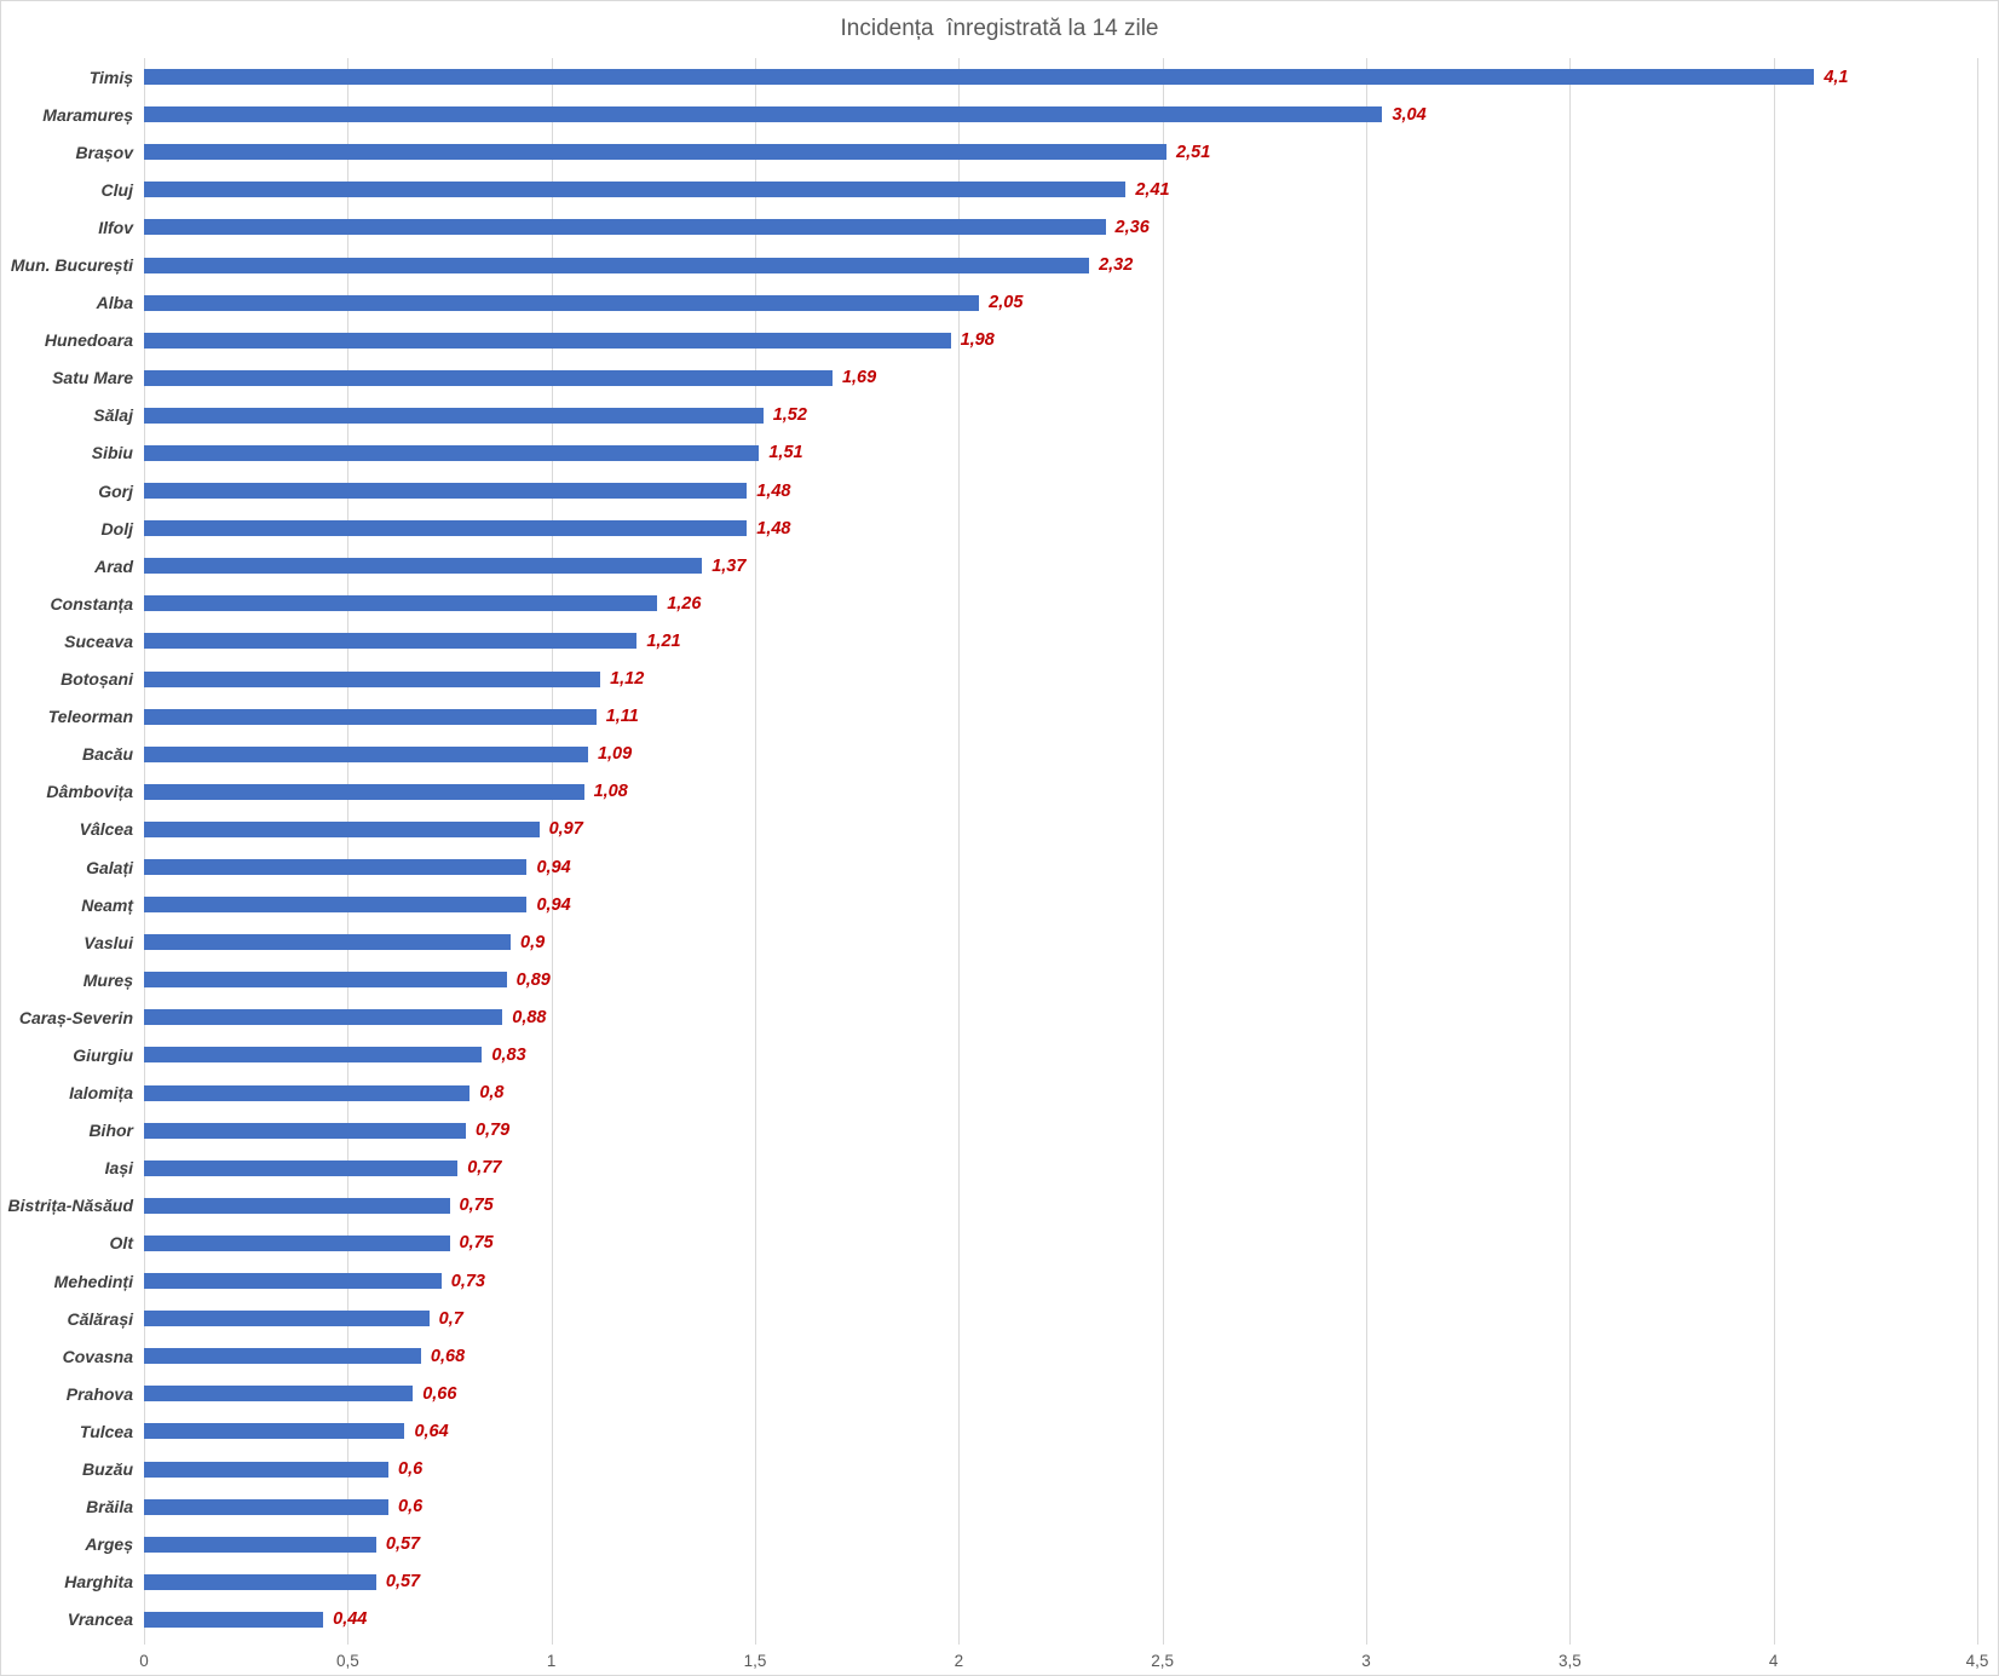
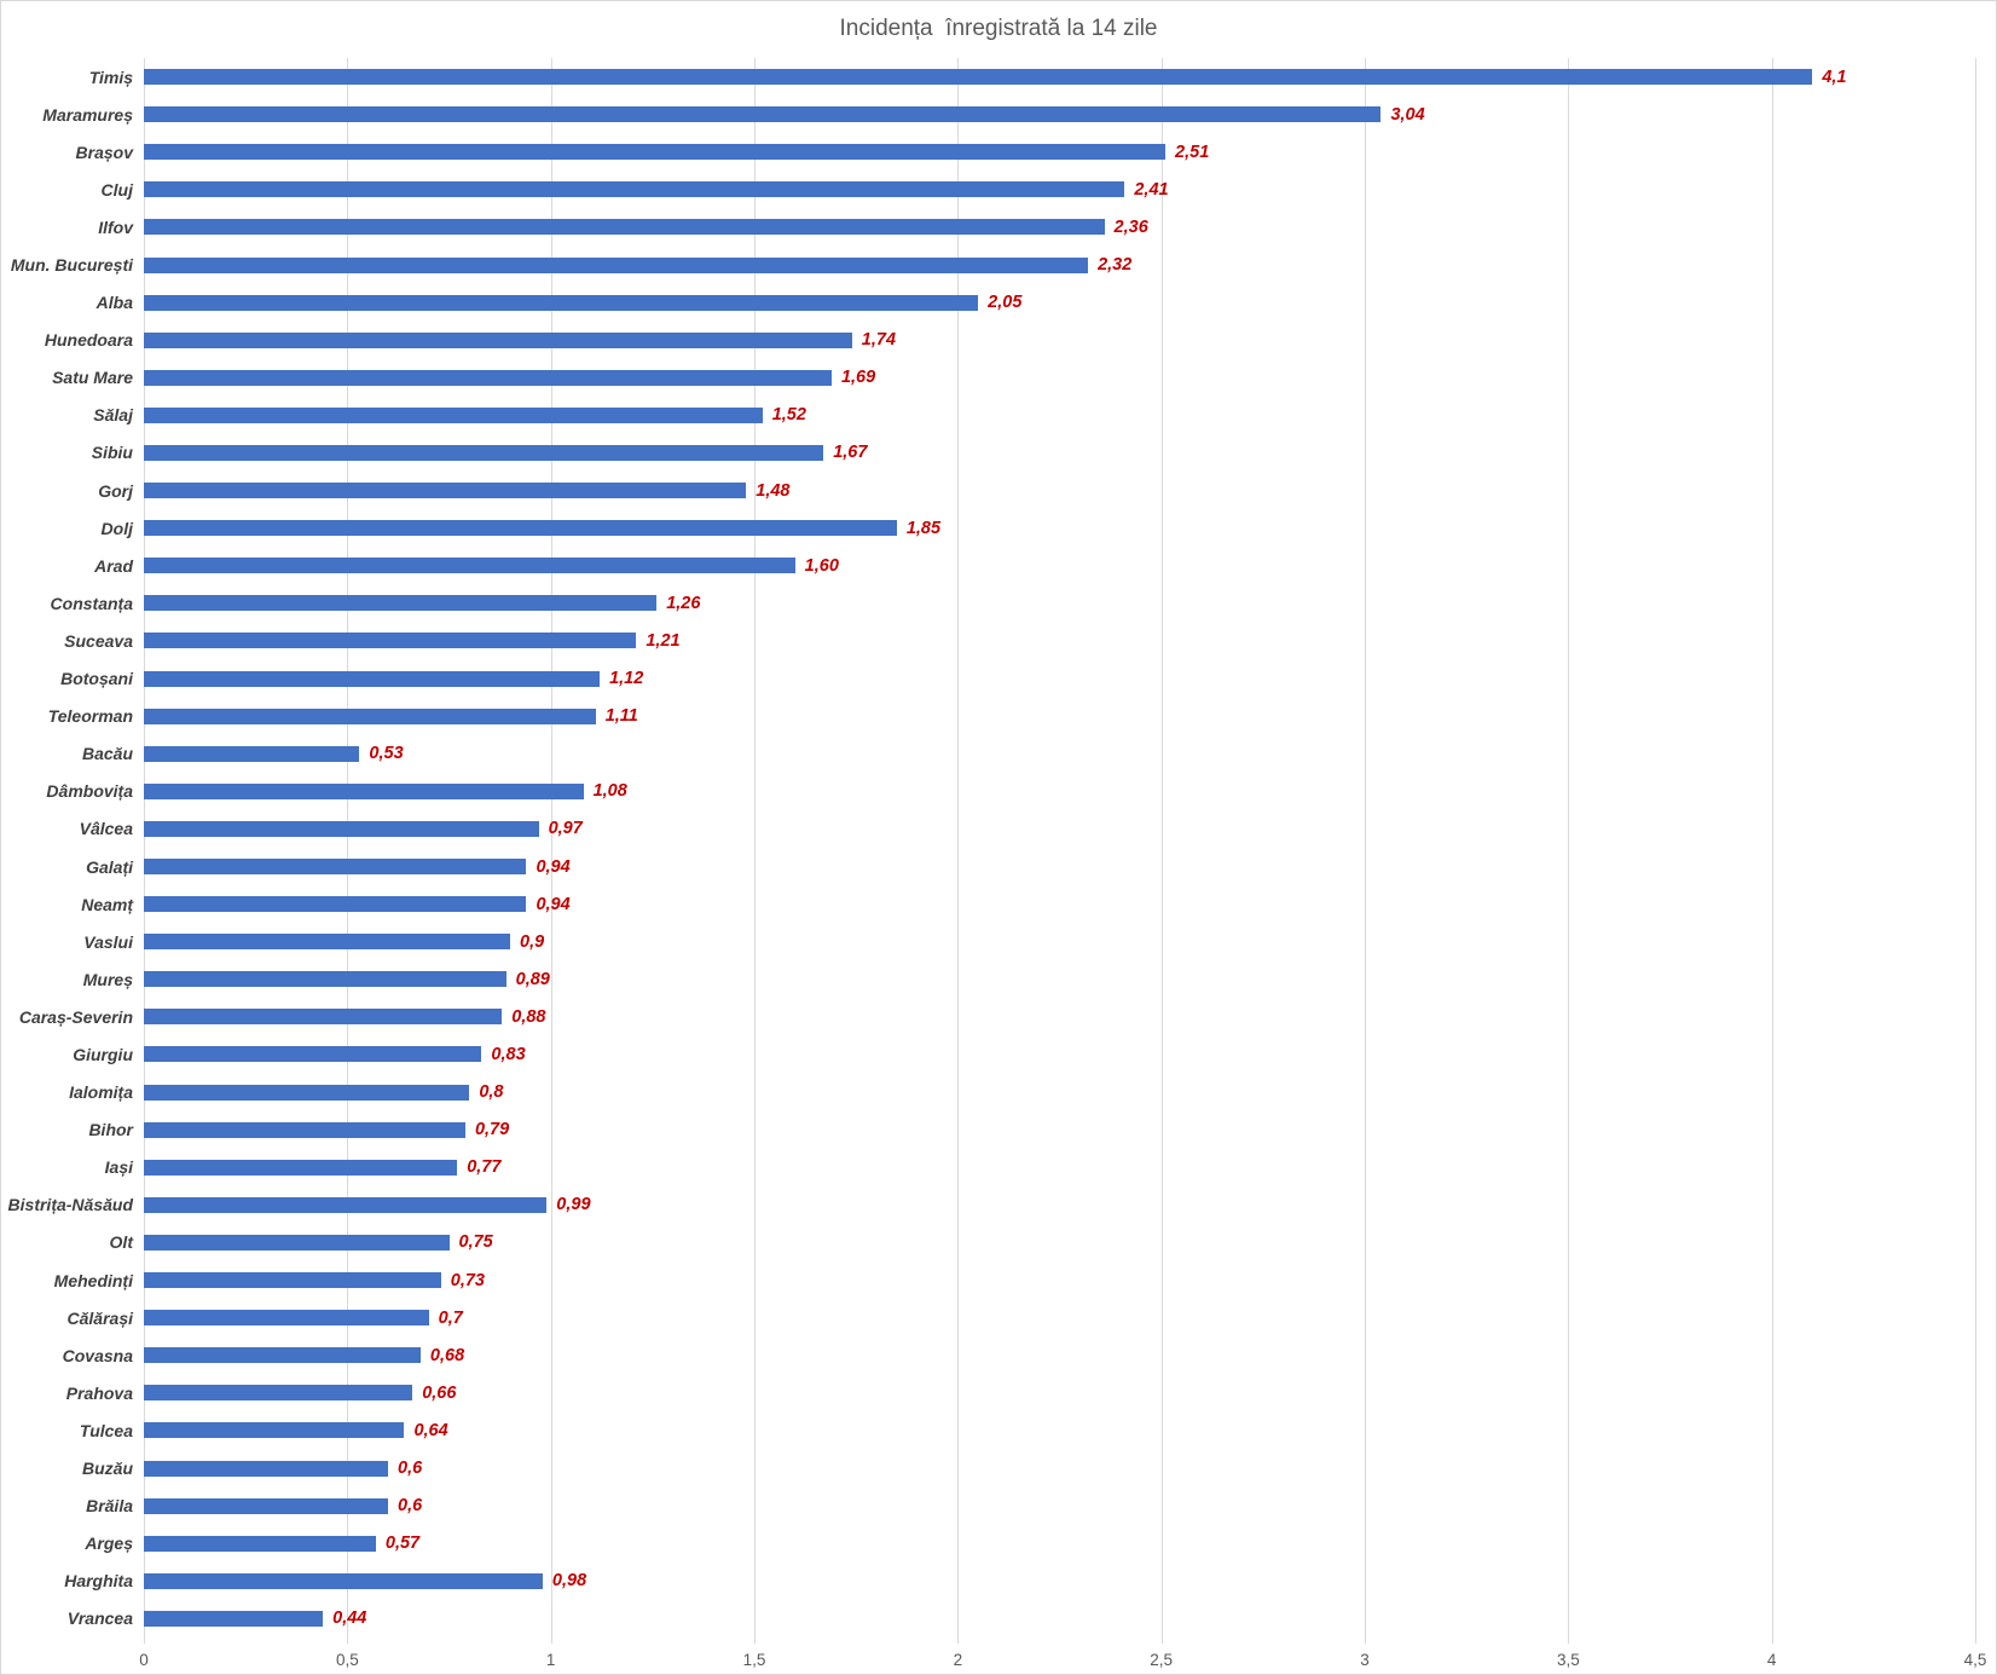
Hunedoara: 1,98 -> 1,74
Sibiu: 1,51 -> 1,67
Dolj: 1,48 -> 1,85
Arad: 1,37 -> 1,60
Bacău: 1,09 -> 0,53
Bistrița-Năsăud: 0,75 -> 0,99
Harghita: 0,57 -> 0,98
